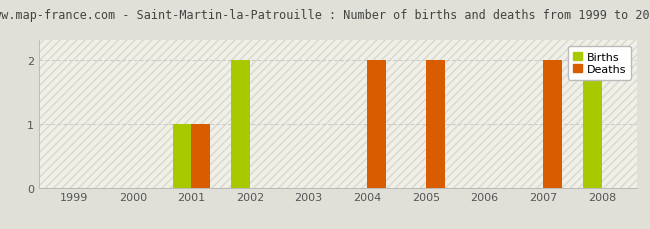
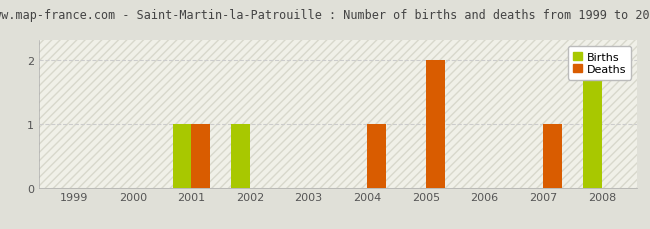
Births/2002: 2 -> 1
Deaths/2004: 2 -> 1
Deaths/2007: 2 -> 1
